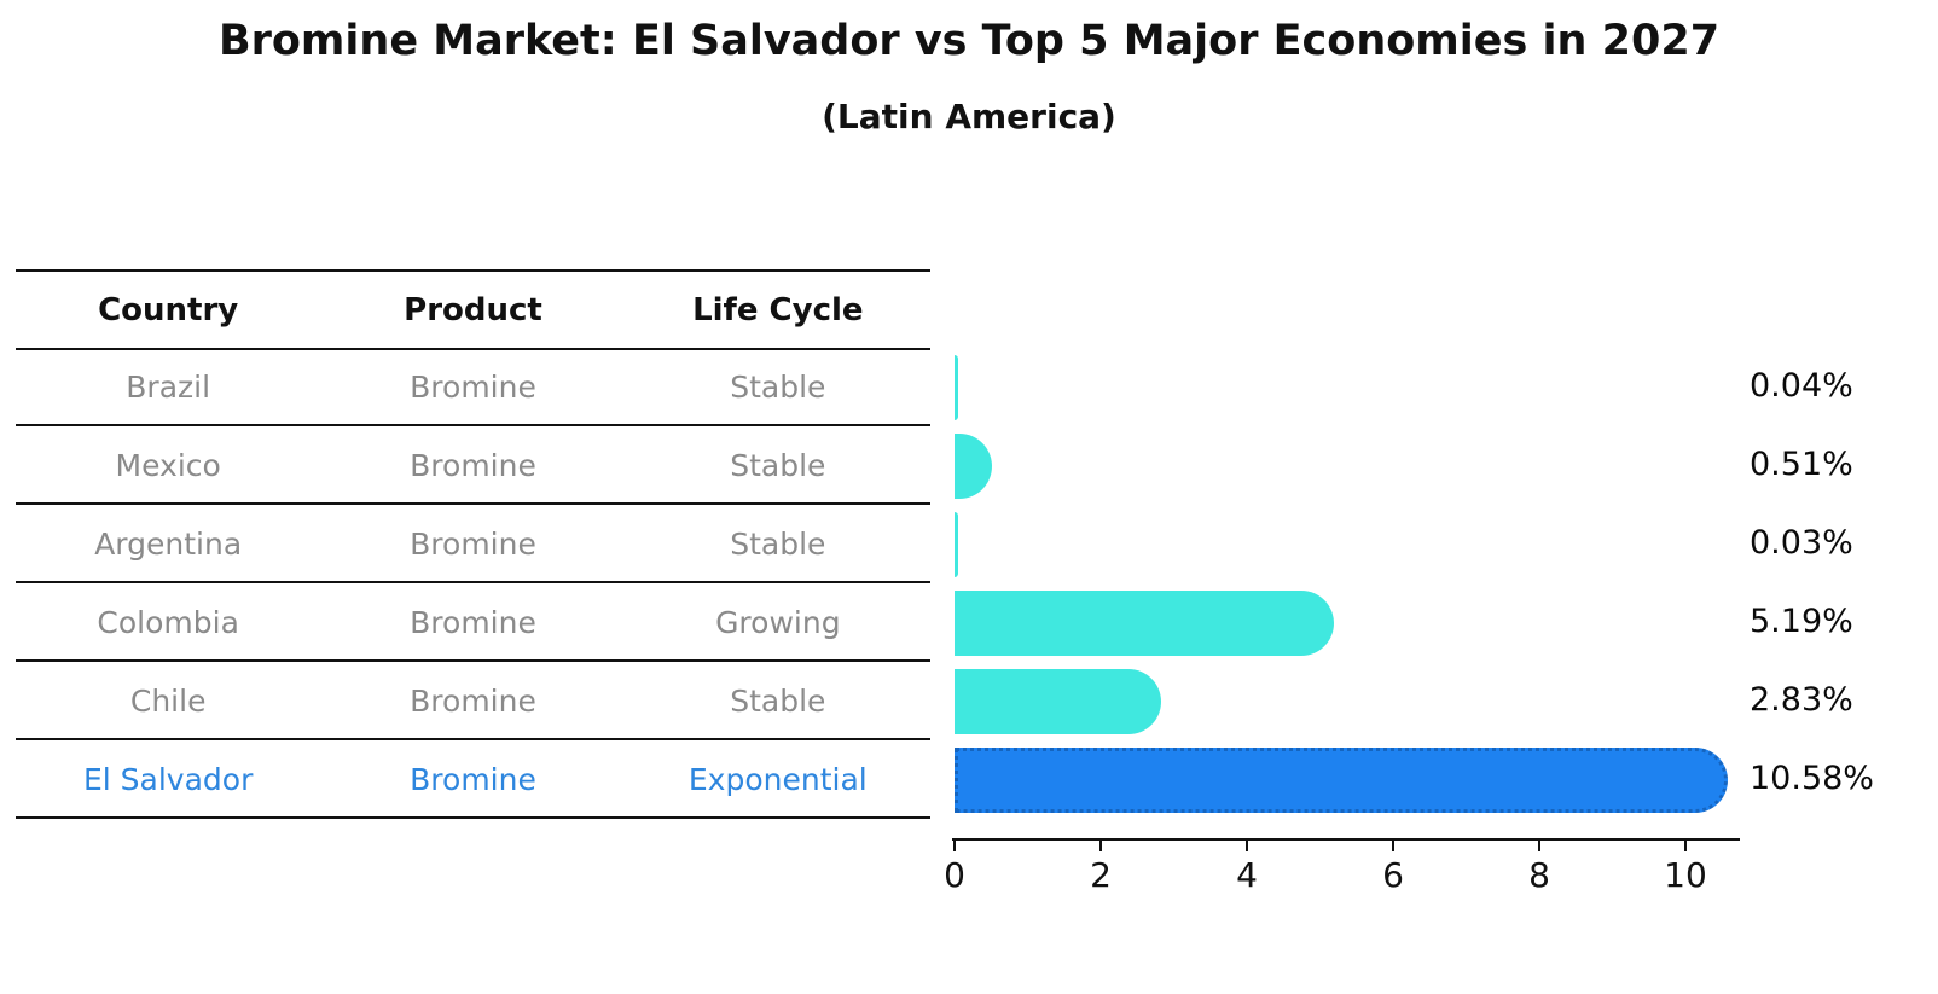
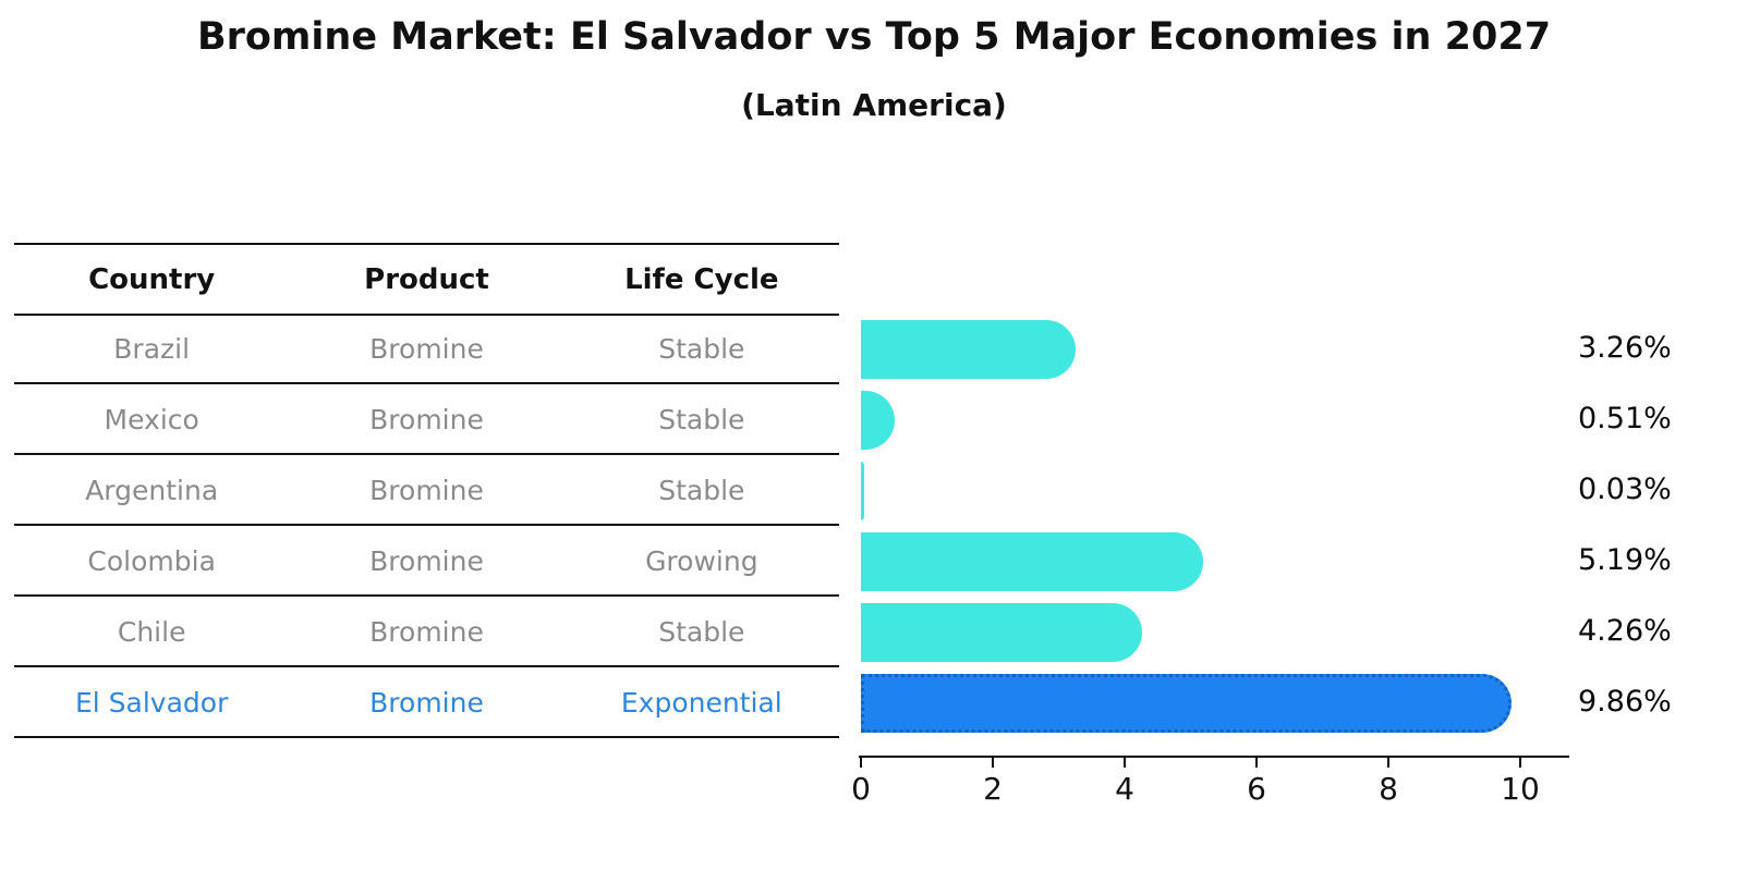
Brazil: 0.04% -> 3.26%
Chile: 2.83% -> 4.26%
El Salvador: 10.58% -> 9.86%
